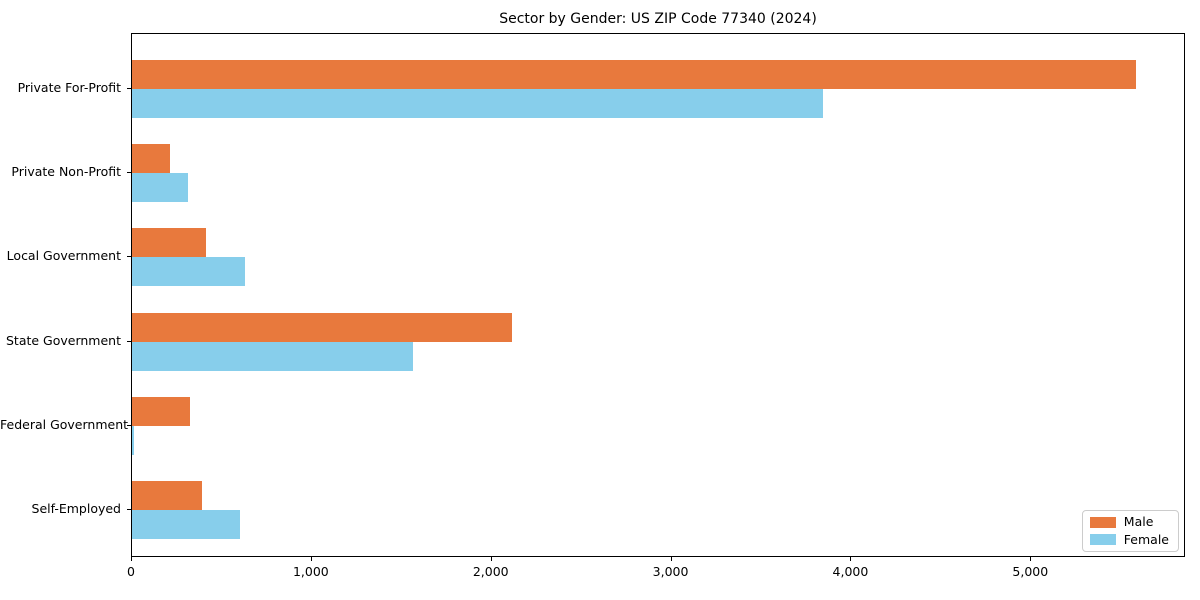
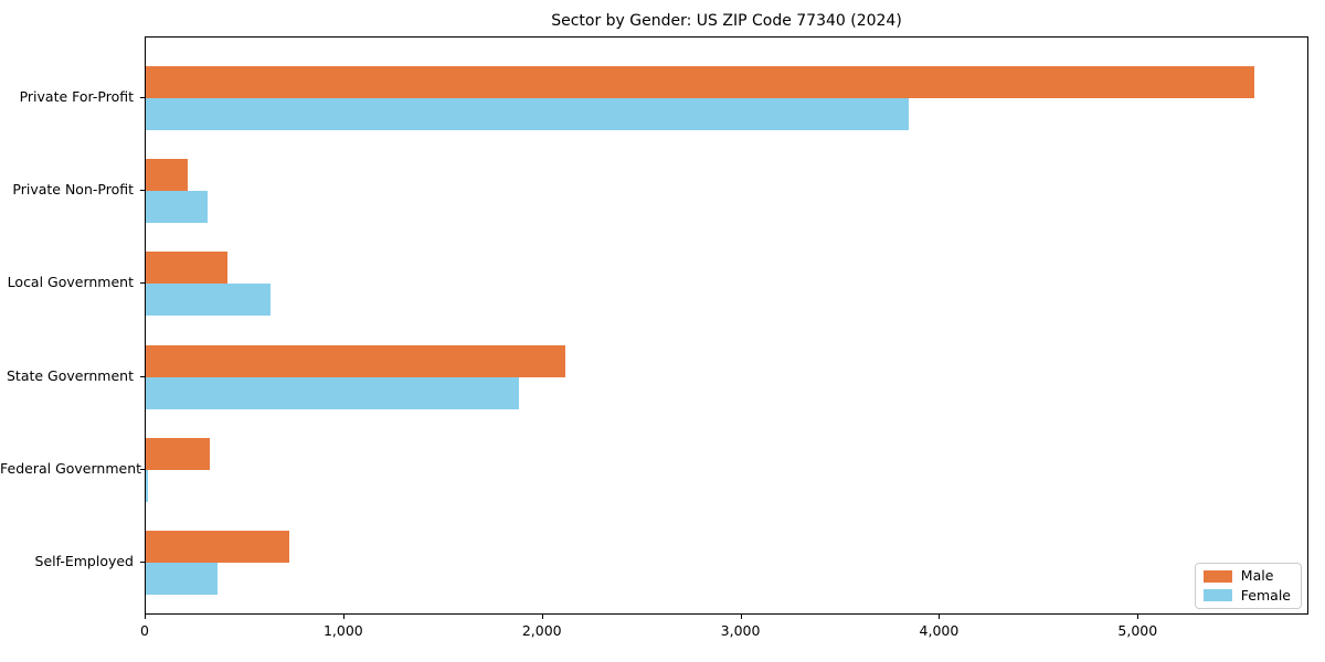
Female/State Government: 1560 -> 1880
Male/Self-Employed: 390 -> 720
Female/Self-Employed: 600 -> 360
